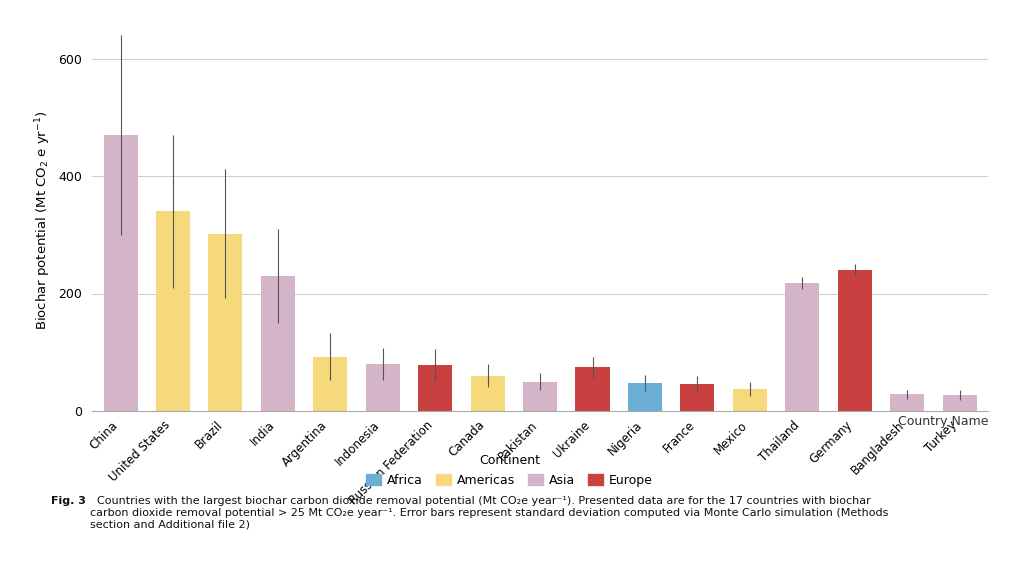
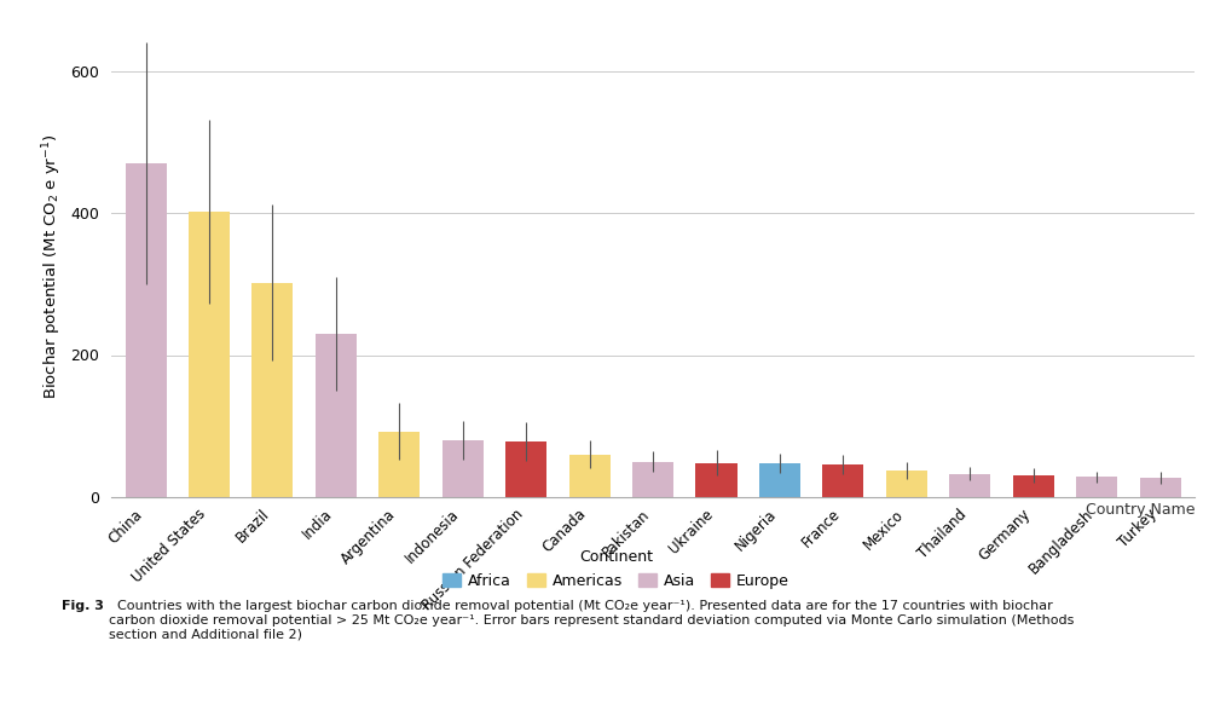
United States: 340 -> 402
Ukraine: 74 -> 48
Thailand: 218 -> 33
Germany: 240 -> 30
